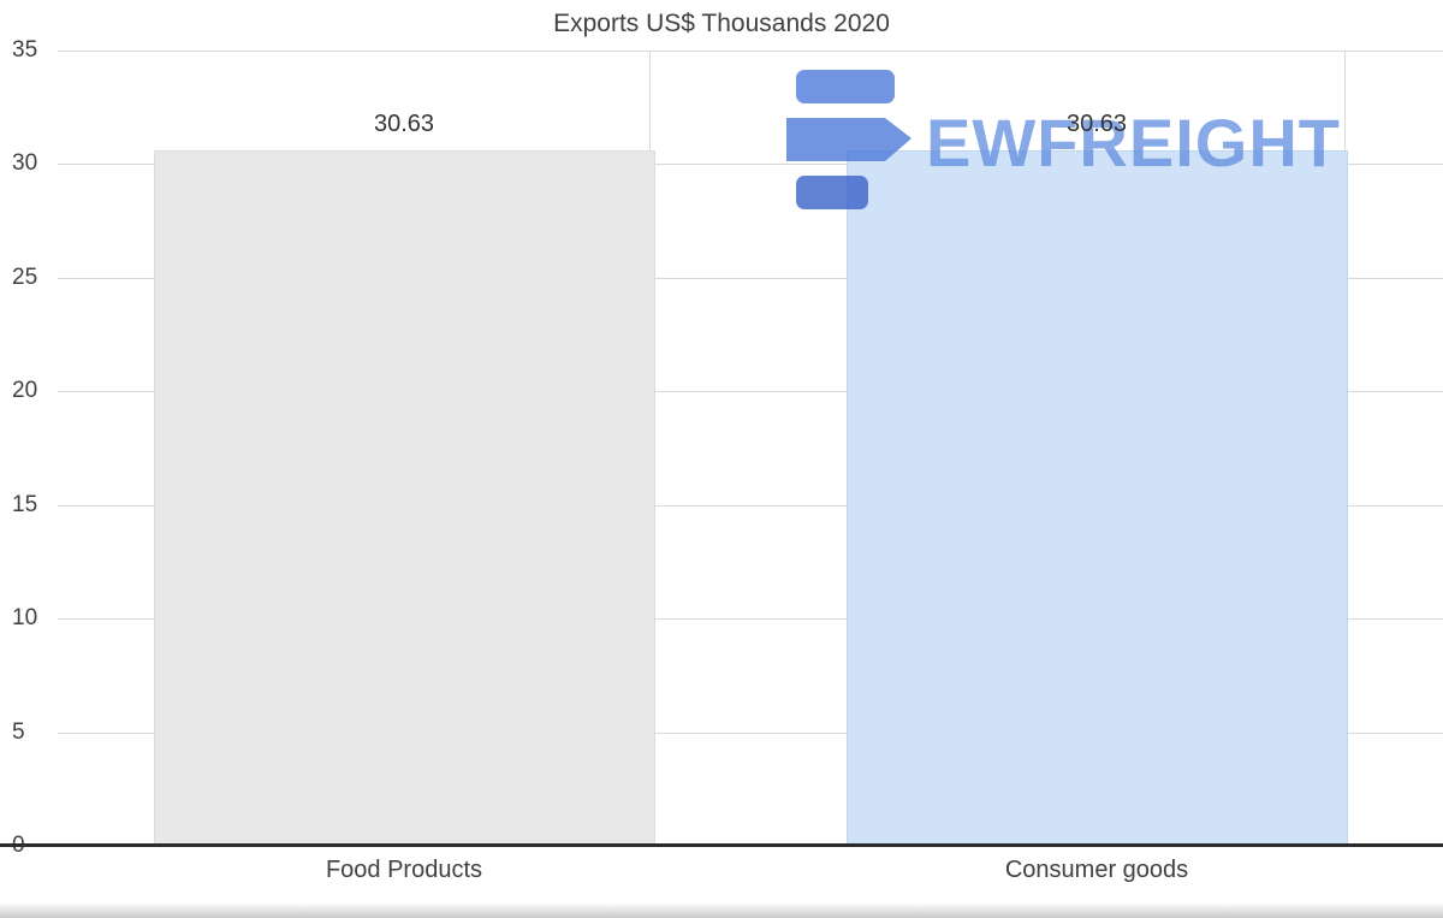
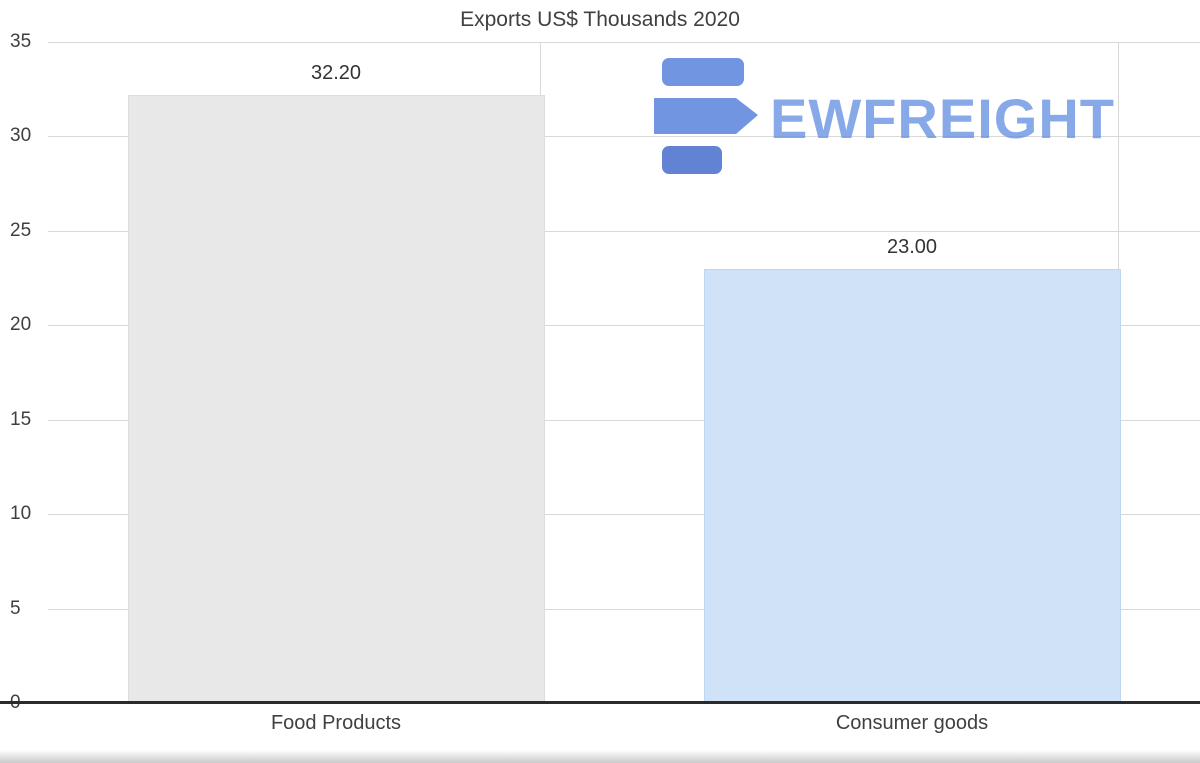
Food Products: 30.63 -> 32.20
Consumer goods: 30.63 -> 23.00
